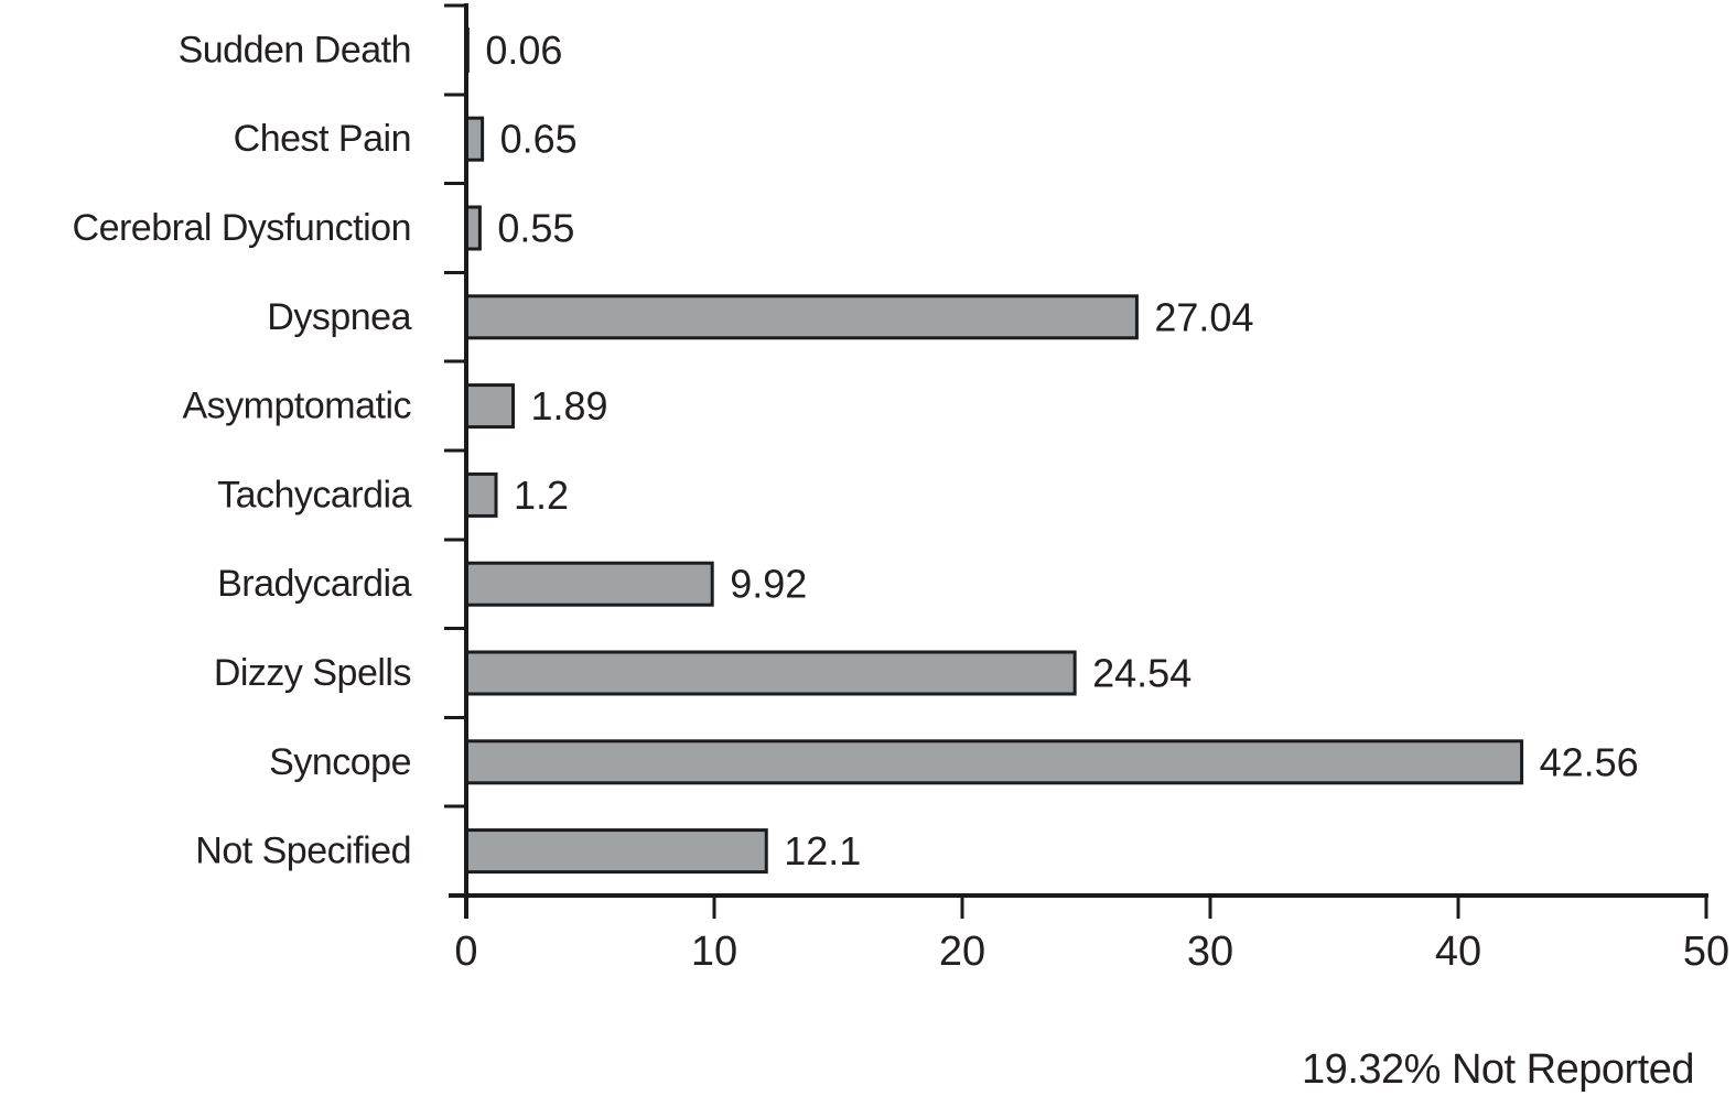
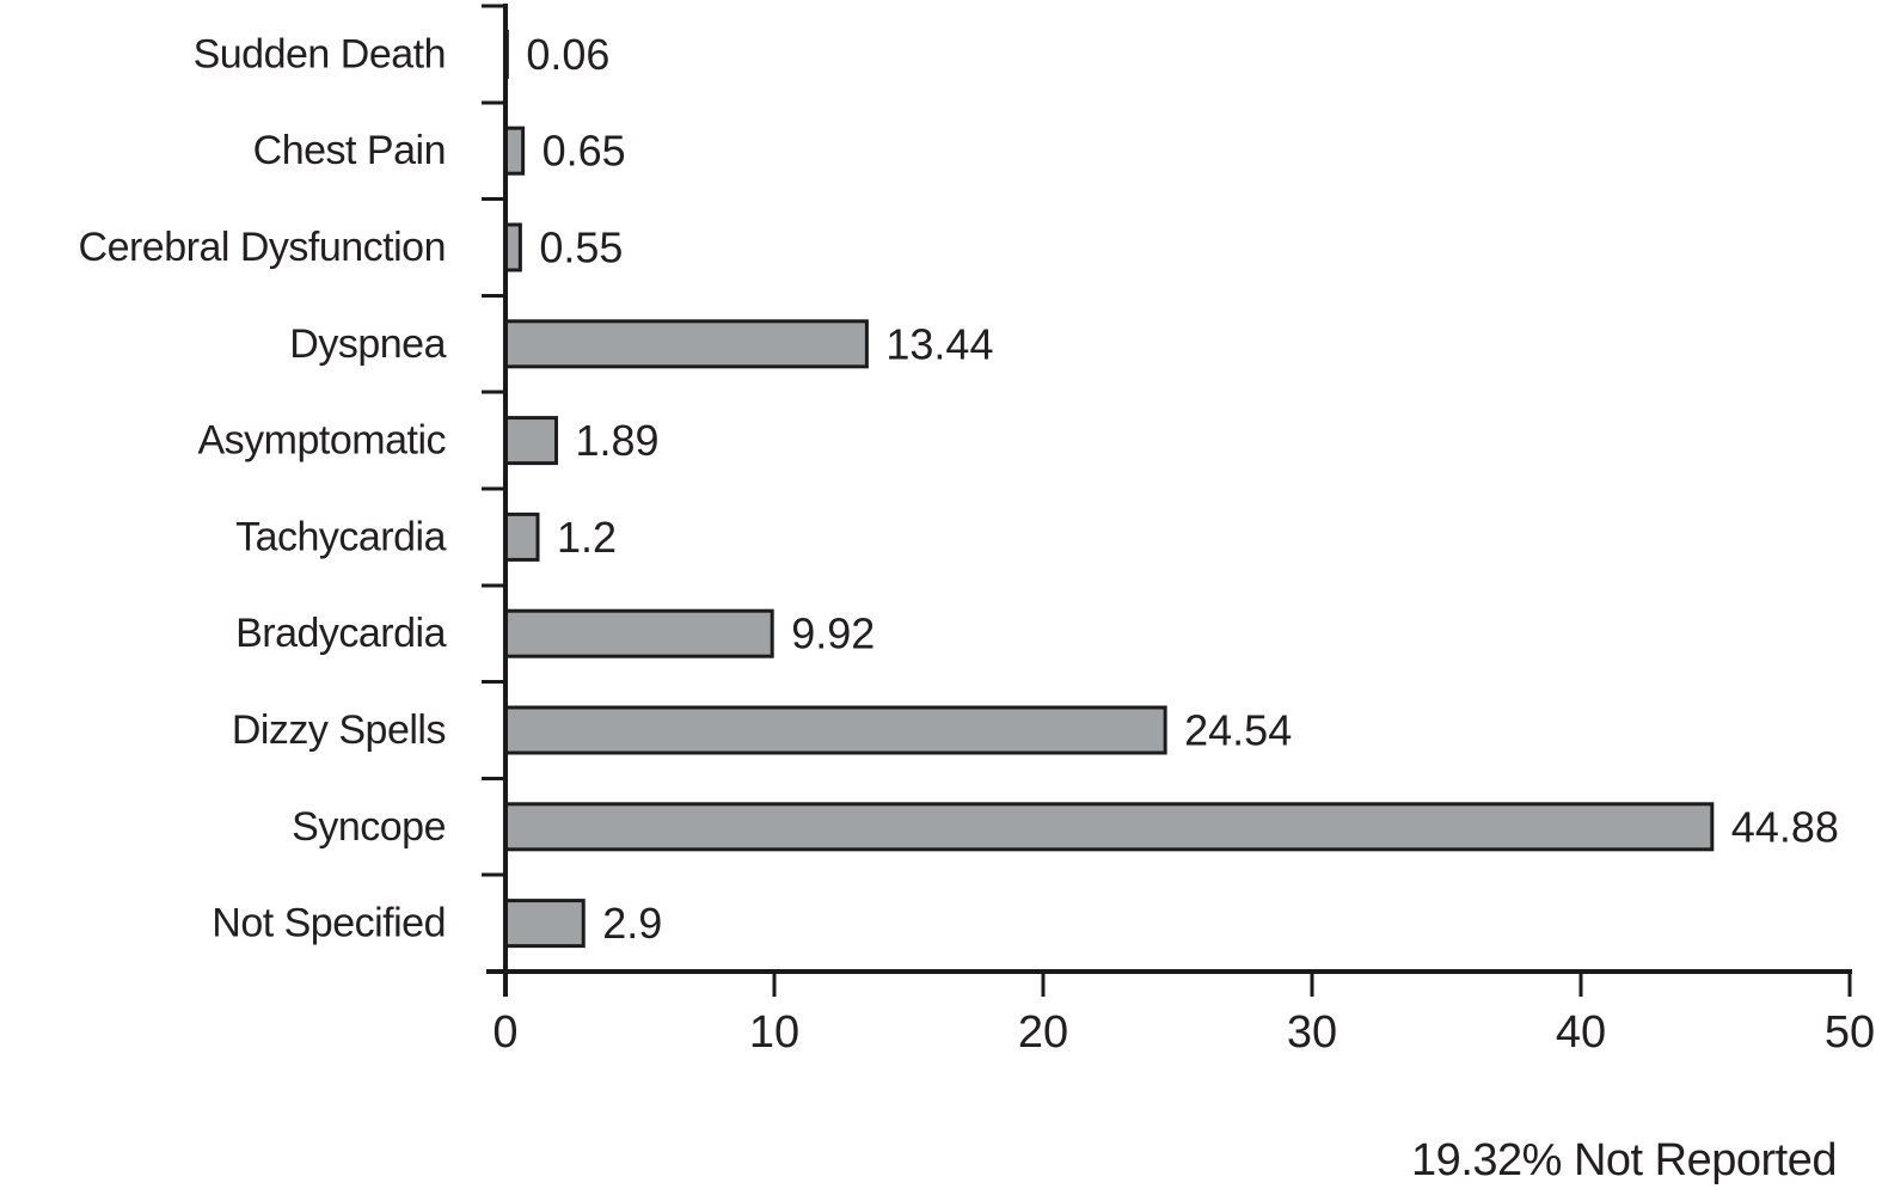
Dyspnea: 27.04 -> 13.44
Syncope: 42.56 -> 44.88
Not Specified: 12.1 -> 2.9
